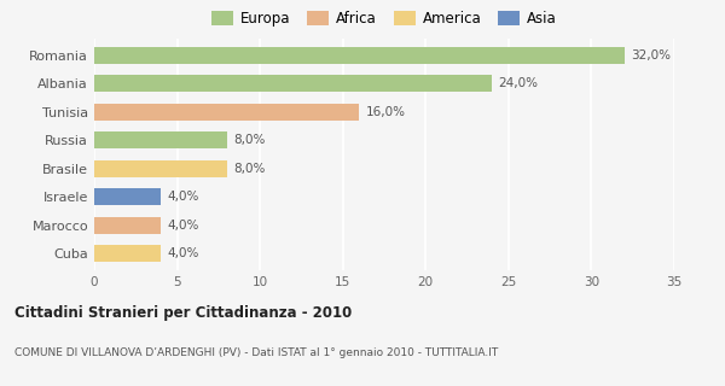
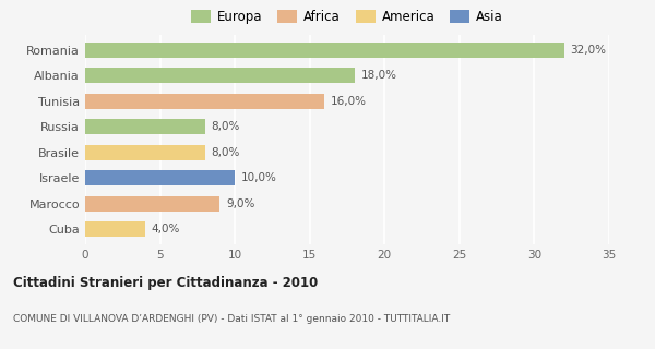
Albania: 24,0% -> 18,0%
Israele: 4,0% -> 10,0%
Marocco: 4,0% -> 9,0%
